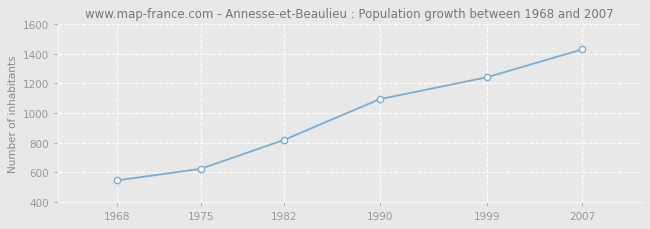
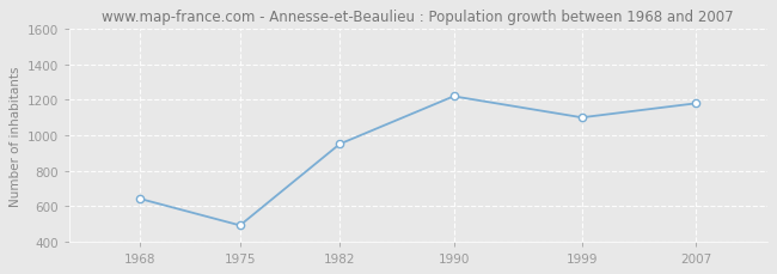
1968: 540 -> 640
1975: 620 -> 490
1982: 820 -> 950
1990: 1090 -> 1220
1999: 1240 -> 1100
2007: 1430 -> 1180
